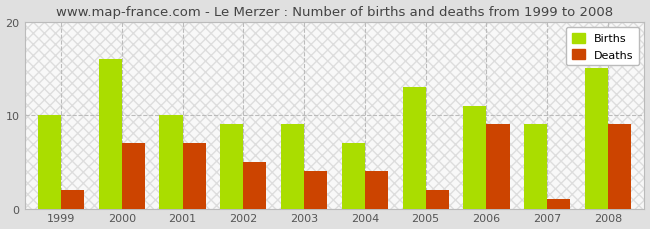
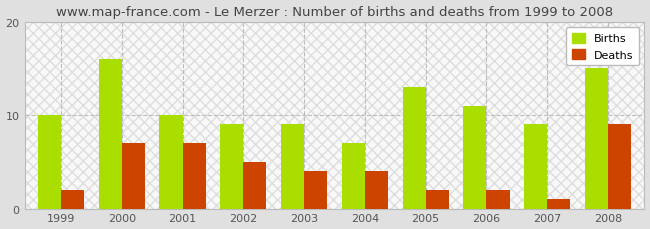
Deaths/2006: 9 -> 2
